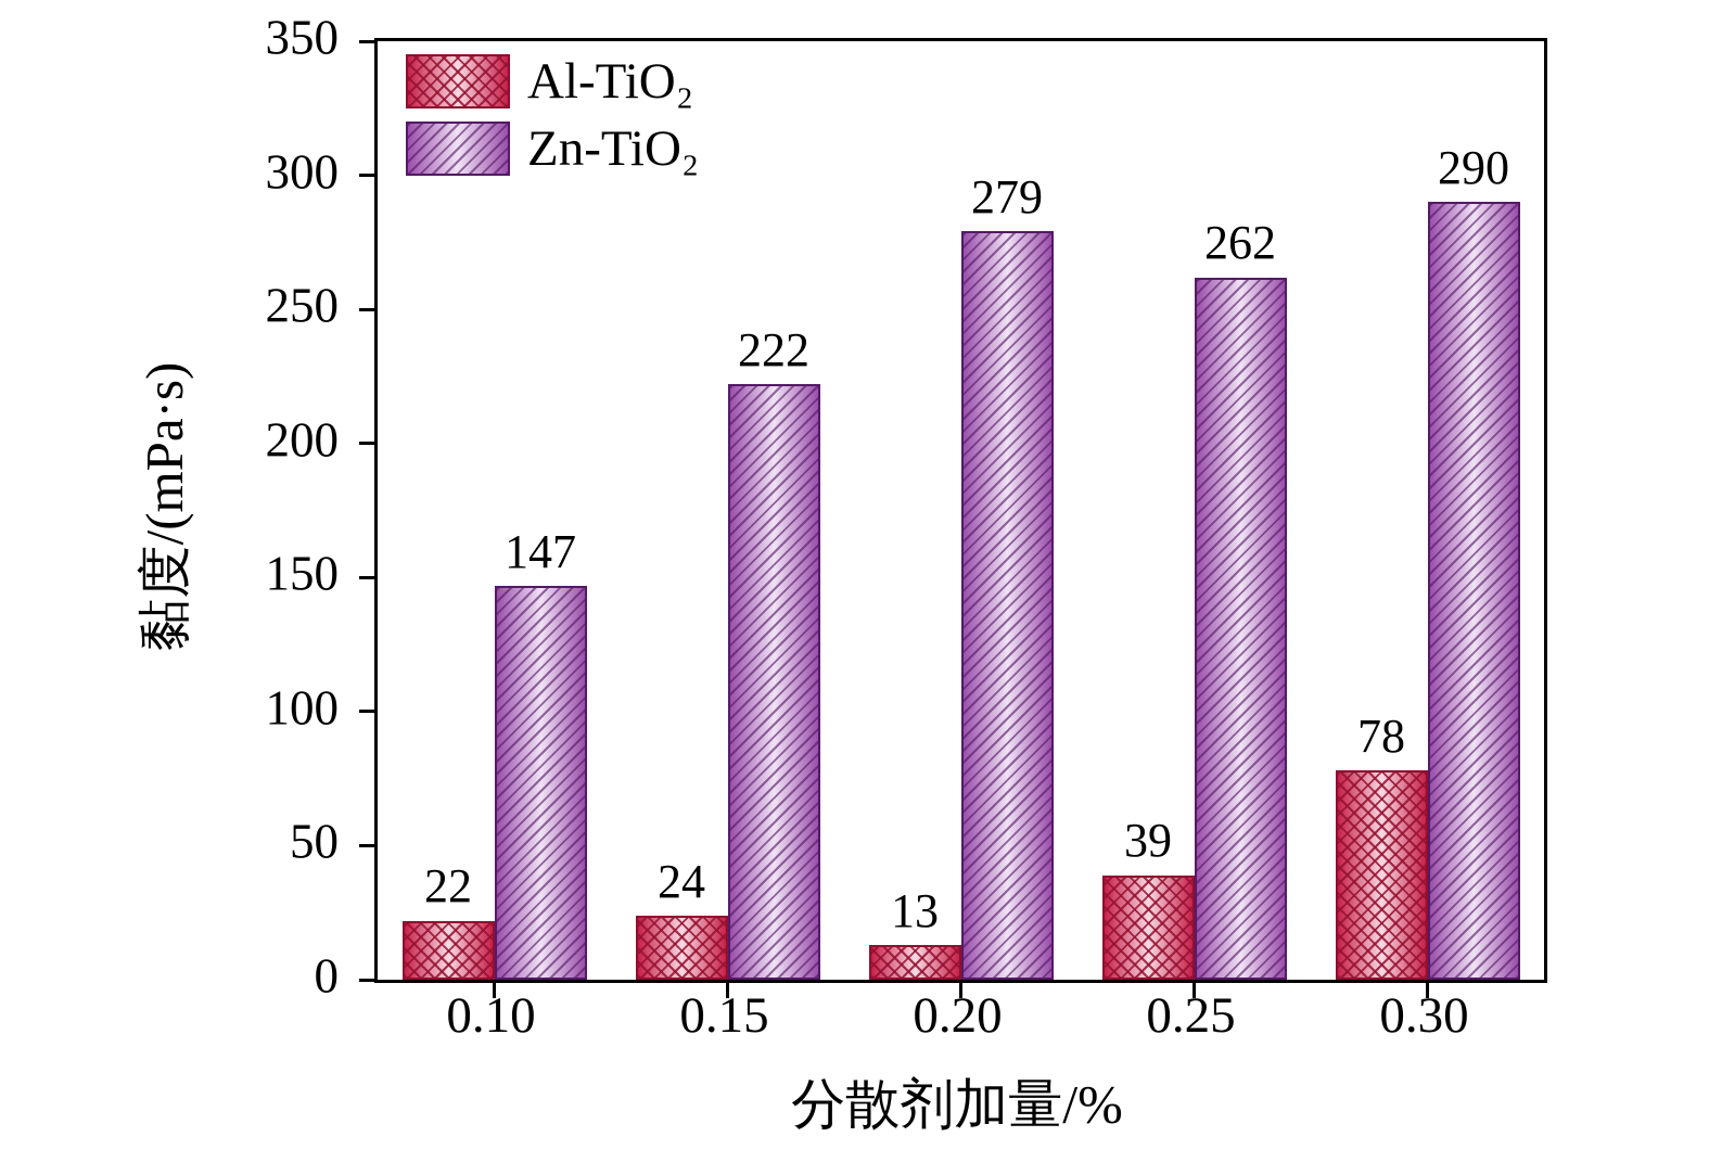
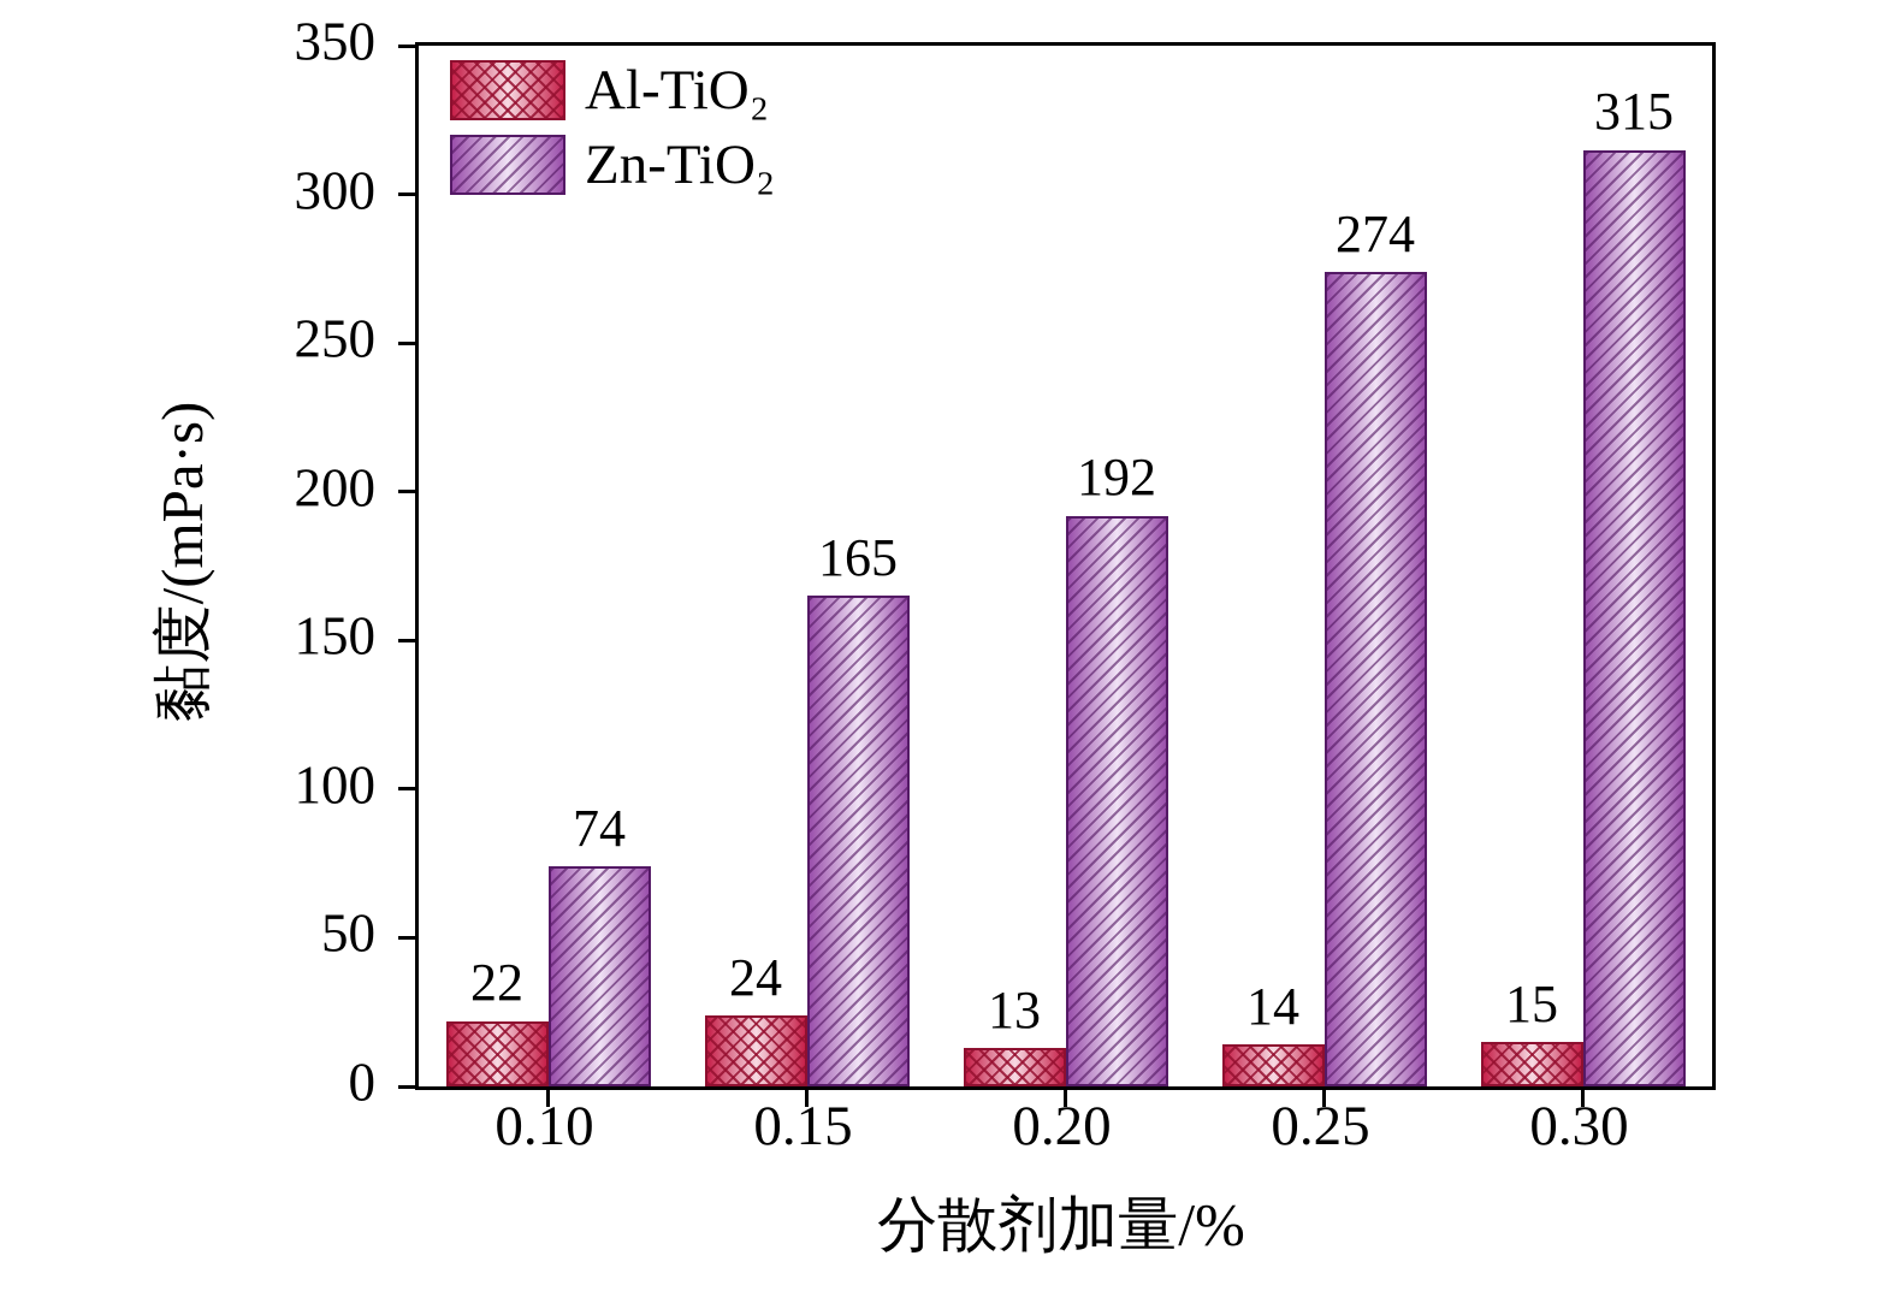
Zn-TiO₂/0.10: 147 -> 74
Zn-TiO₂/0.15: 222 -> 165
Zn-TiO₂/0.20: 279 -> 192
Al-TiO₂/0.25: 39 -> 14
Zn-TiO₂/0.25: 262 -> 274
Al-TiO₂/0.30: 78 -> 15
Zn-TiO₂/0.30: 290 -> 315
